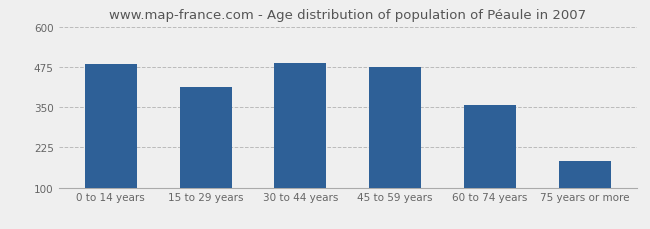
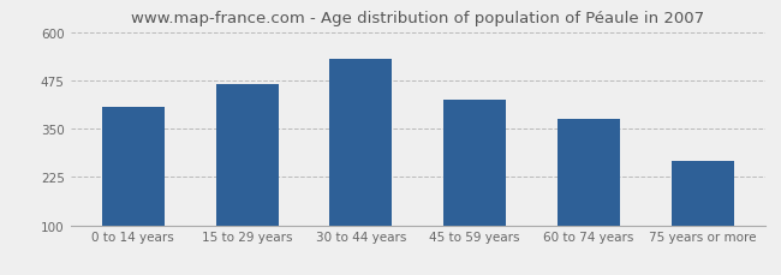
0 to 14 years: 483 -> 405
15 to 29 years: 413 -> 465
30 to 44 years: 487 -> 530
45 to 59 years: 476 -> 425
60 to 74 years: 358 -> 375
75 years or more: 183 -> 265
